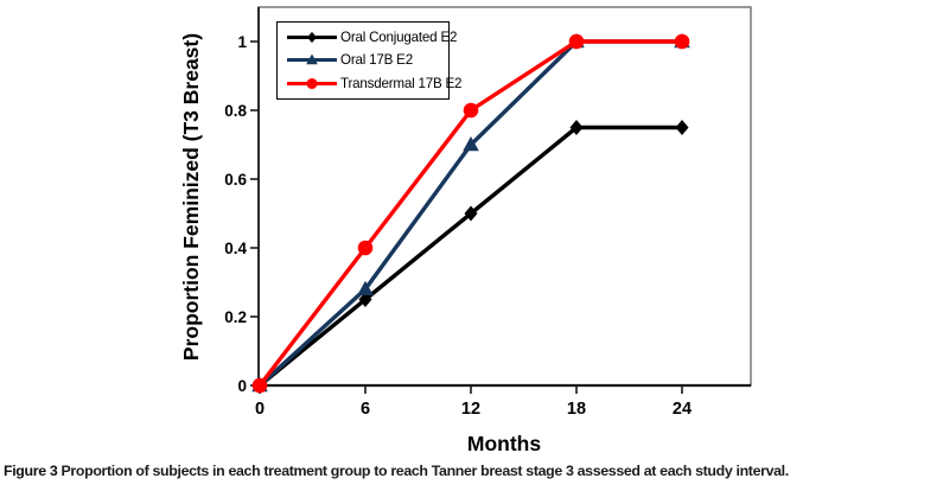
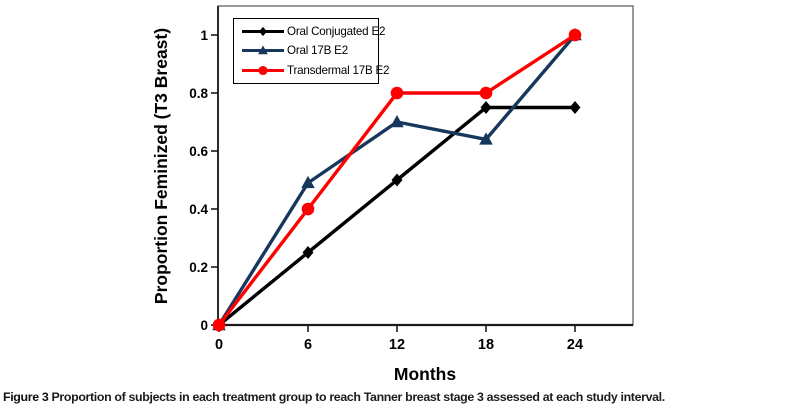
Oral 17B E2/6: 0.28 -> 0.49
Oral 17B E2/18: 1.00 -> 0.64
Transdermal 17B E2/18: 1.0 -> 0.8
